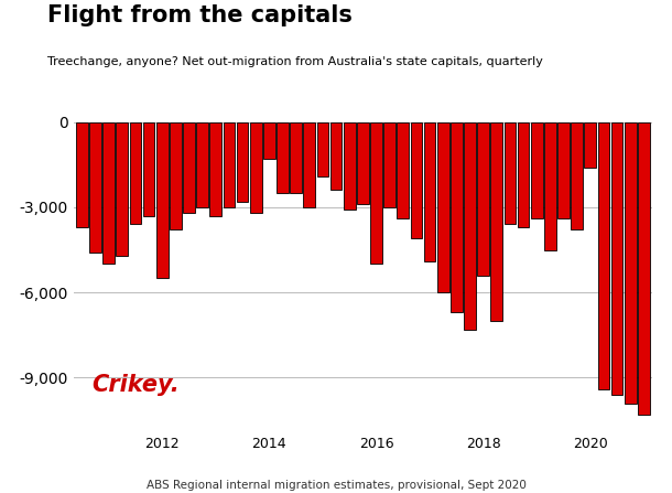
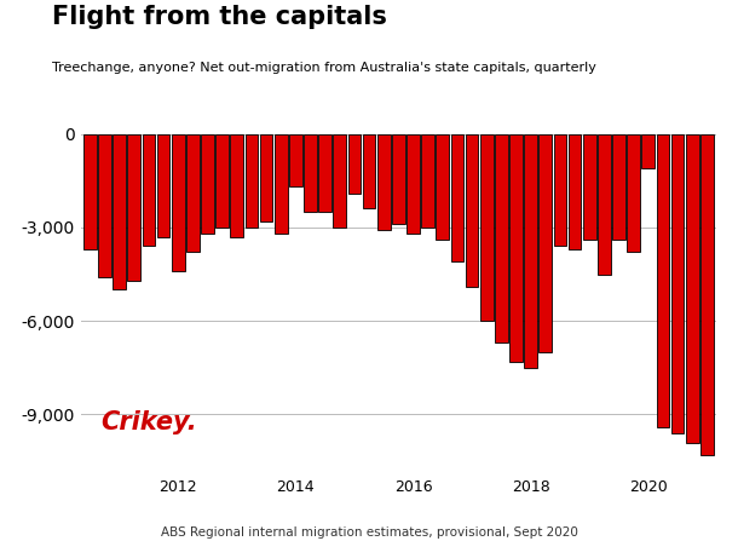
2012: -5,500 -> -4,400
2014: -1,300 -> -1,700
2016: -5,000 -> -3,200
2018: -5,400 -> -7,500
2020: -1,600 -> -1,100
